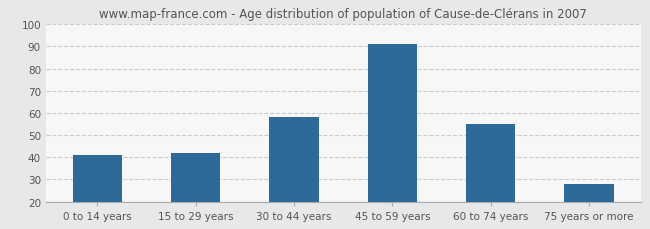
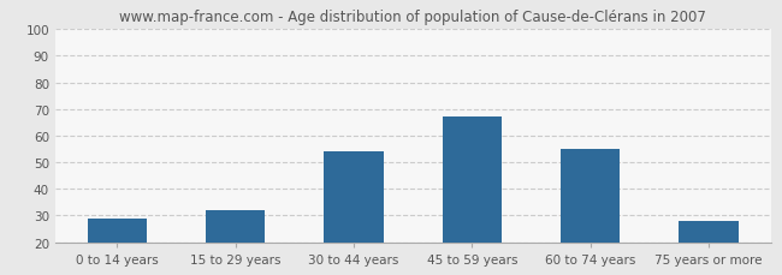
0 to 14 years: 41 -> 29
15 to 29 years: 42 -> 32
30 to 44 years: 58 -> 54
45 to 59 years: 91 -> 67
